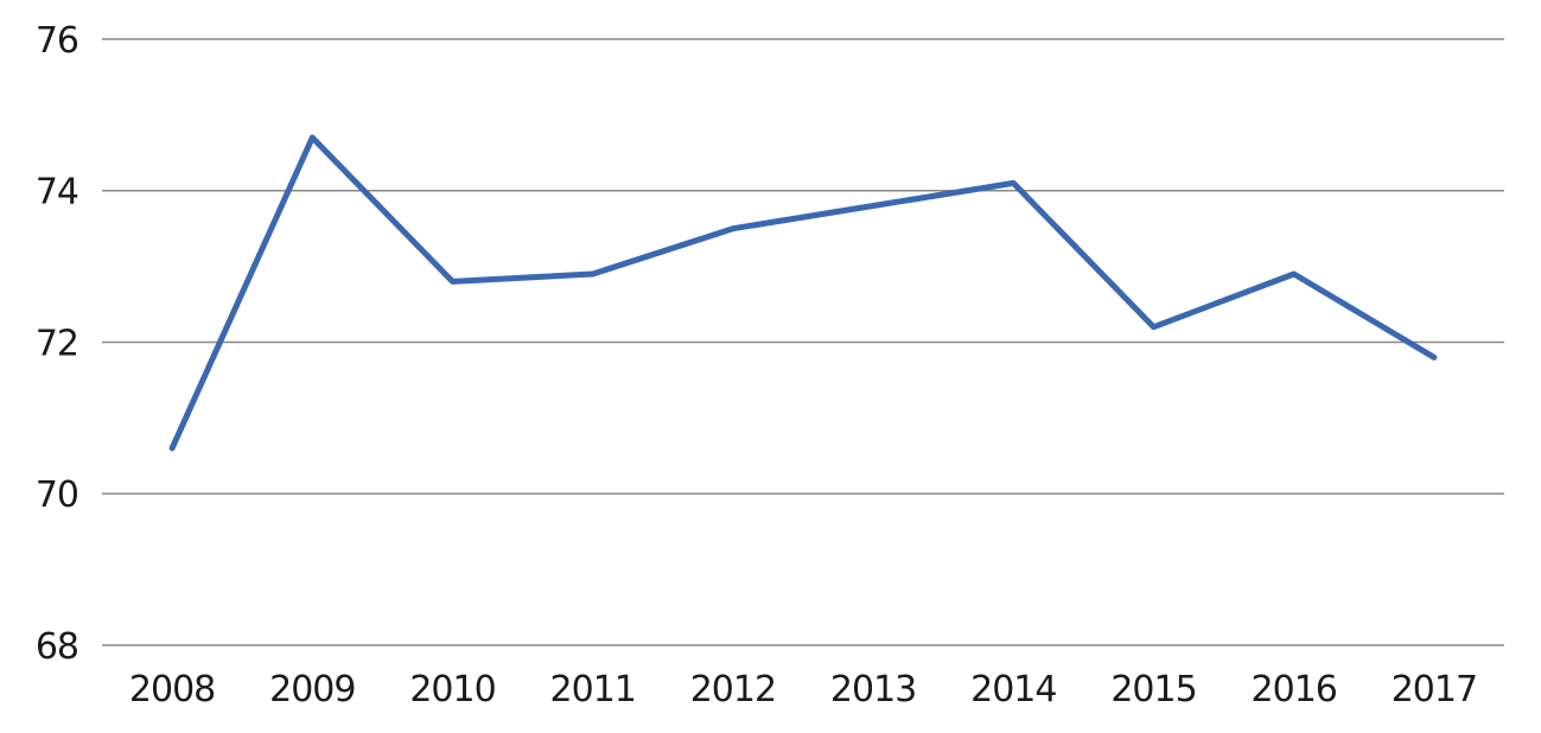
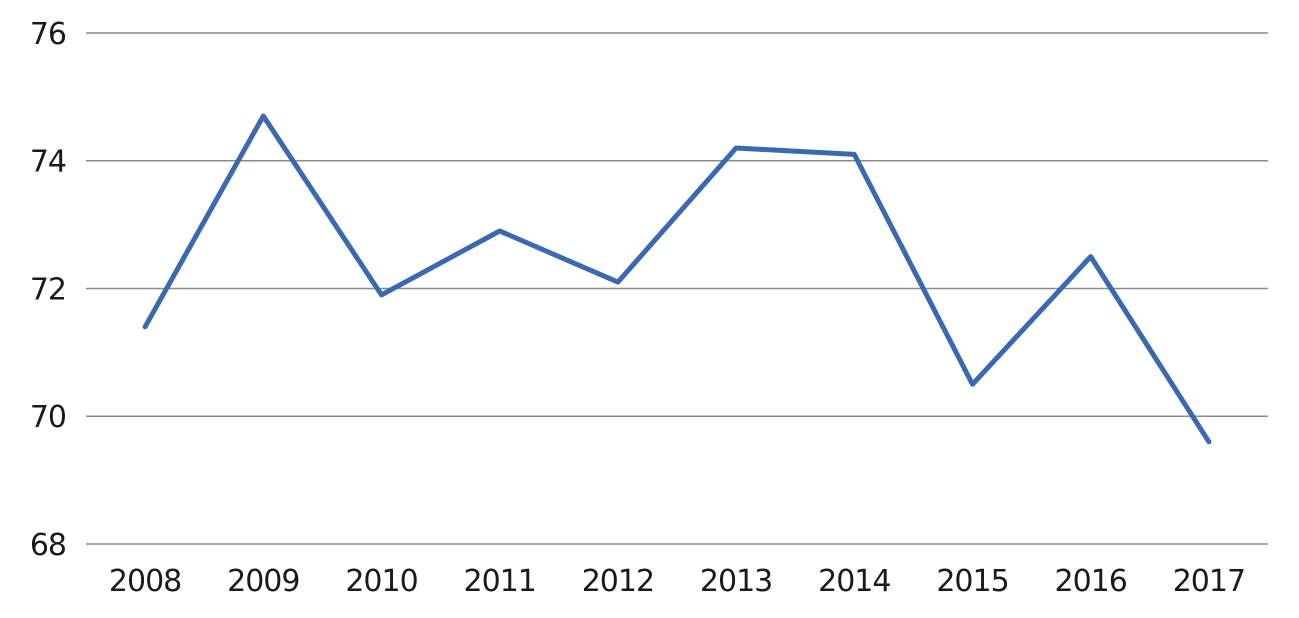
2008: 70.6 -> 71.4
2010: 72.8 -> 71.9
2012: 73.5 -> 72.1
2013: 73.8 -> 74.2
2015: 72.2 -> 70.5
2016: 72.9 -> 72.5
2017: 71.8 -> 69.6
